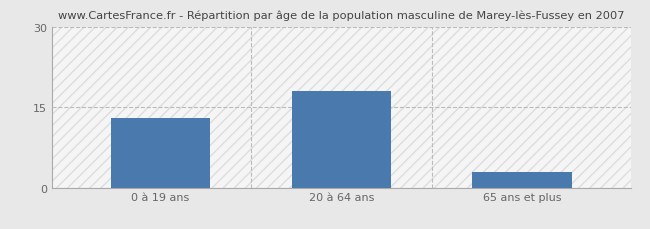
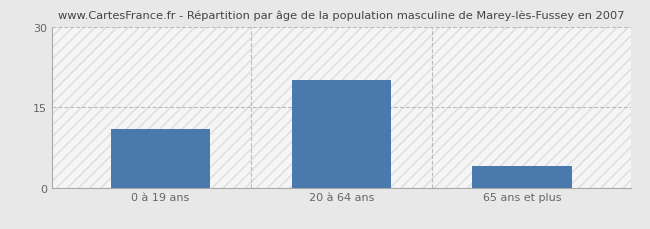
0 à 19 ans: 13 -> 11
20 à 64 ans: 18 -> 20
65 ans et plus: 3 -> 4
